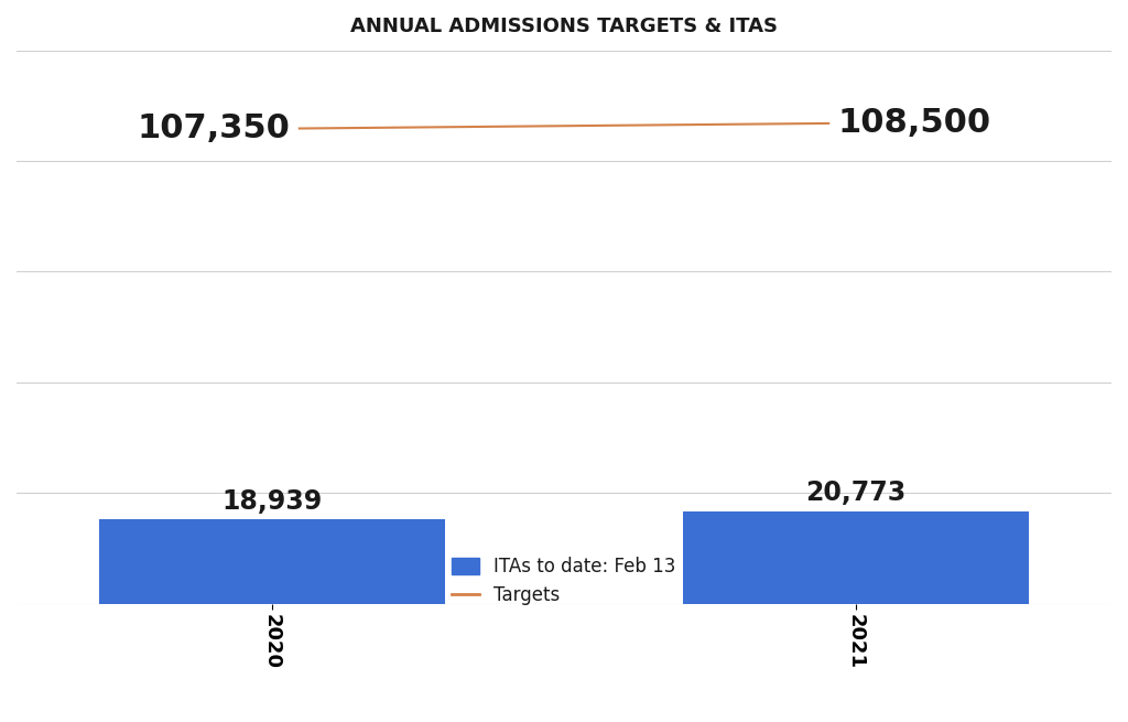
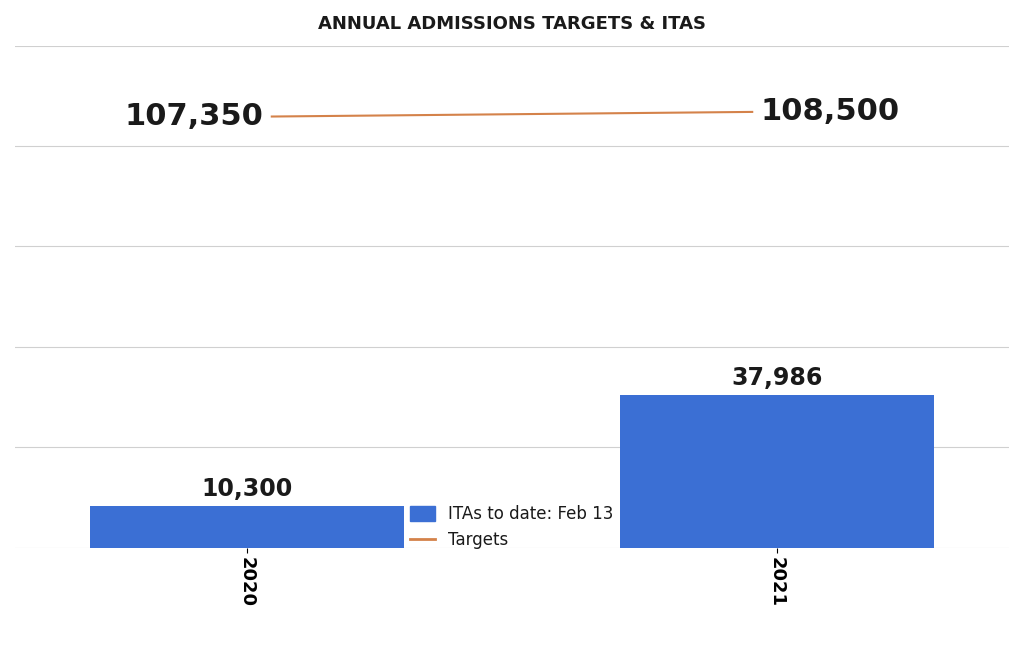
2020: 18,939 -> 10,300
2021: 20,773 -> 37,986
